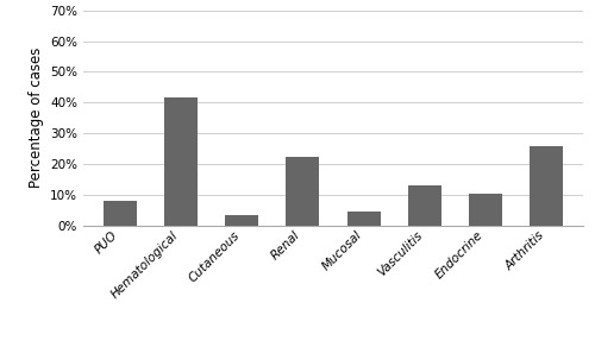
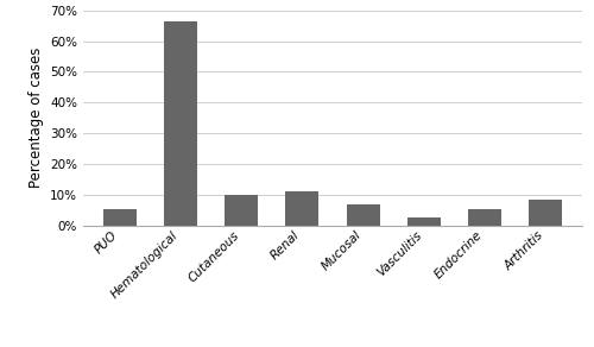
PUO: 8.0% -> 5.5%
Hematological: 41.5% -> 66.5%
Cutaneous: 3.5% -> 10.0%
Renal: 22.5% -> 11.3%
Mucosal: 4.5% -> 6.8%
Vasculitis: 13.0% -> 2.8%
Endocrine: 10.5% -> 5.5%
Arthritis: 26.0% -> 8.5%
